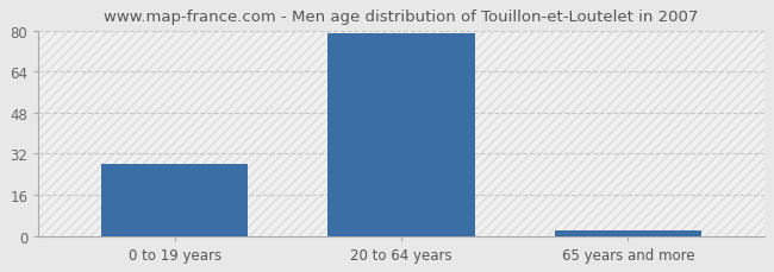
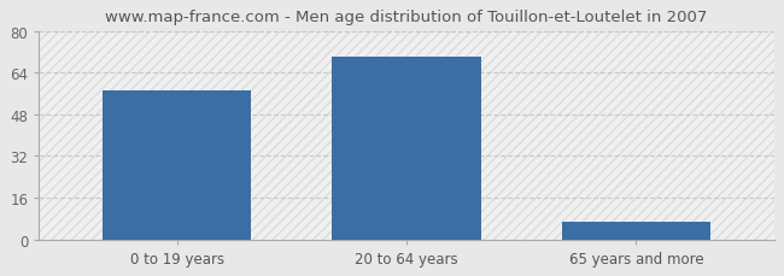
0 to 19 years: 28 -> 57
20 to 64 years: 79 -> 70
65 years and more: 2 -> 7
